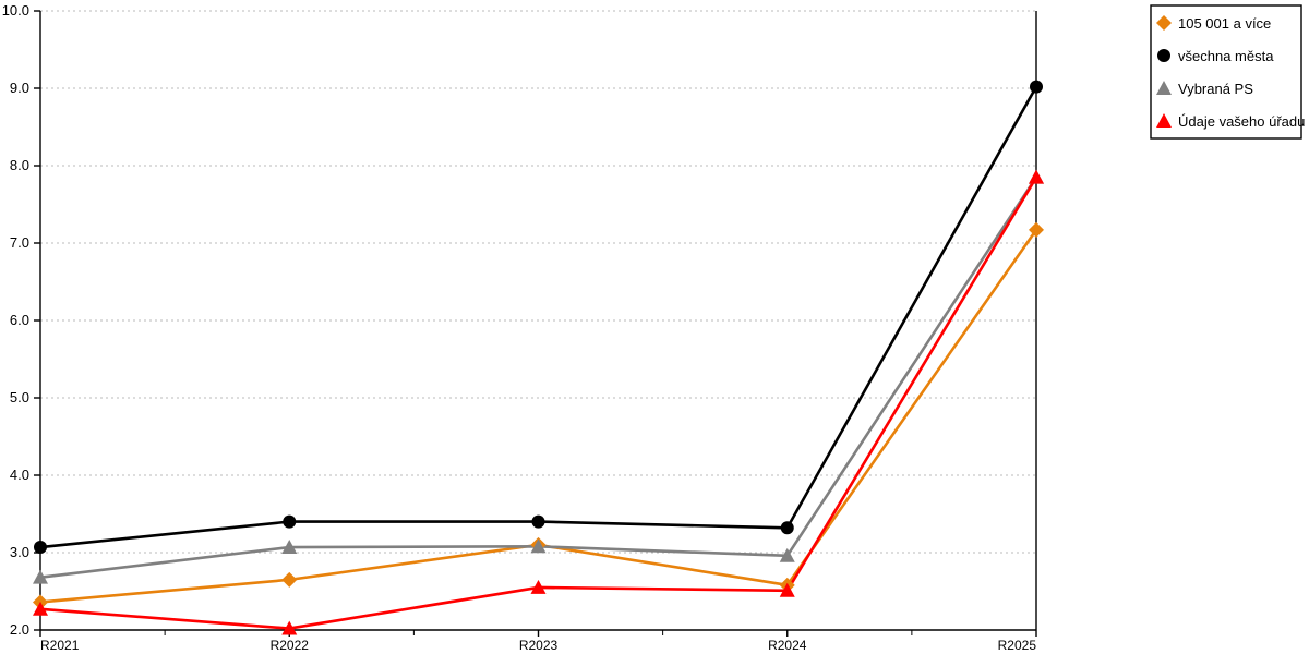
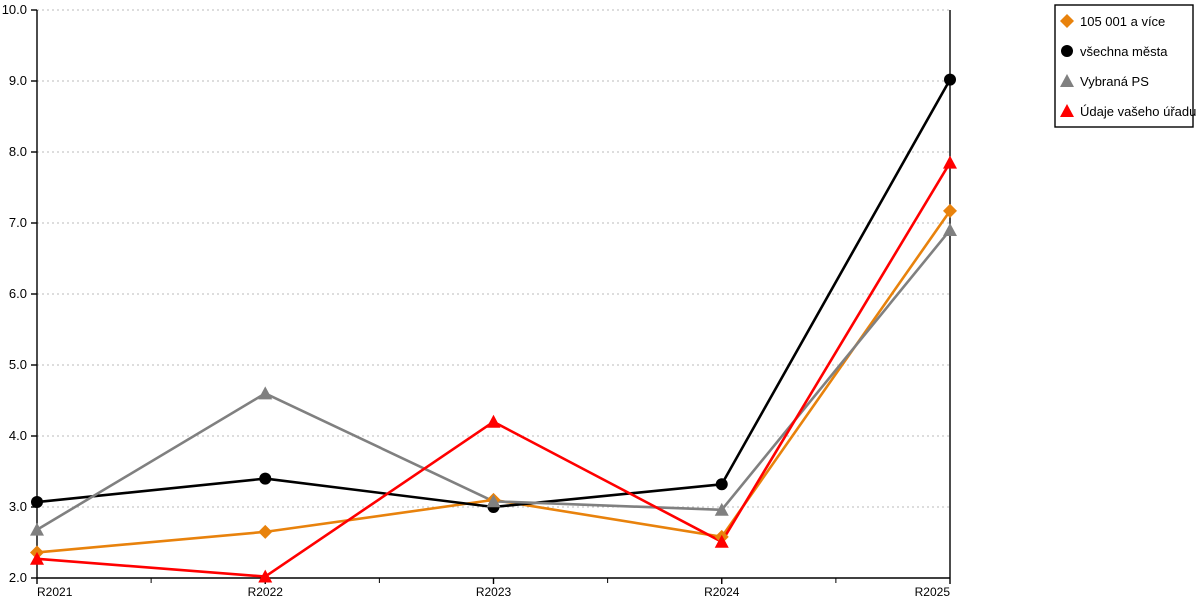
Vybraná PS/R2022: 3.1 -> 4.6
všechna města/R2023: 3.4 -> 3.0
Údaje vašeho úřadu/R2023: 2.5 -> 4.2
Vybraná PS/R2025: 7.8 -> 6.9
